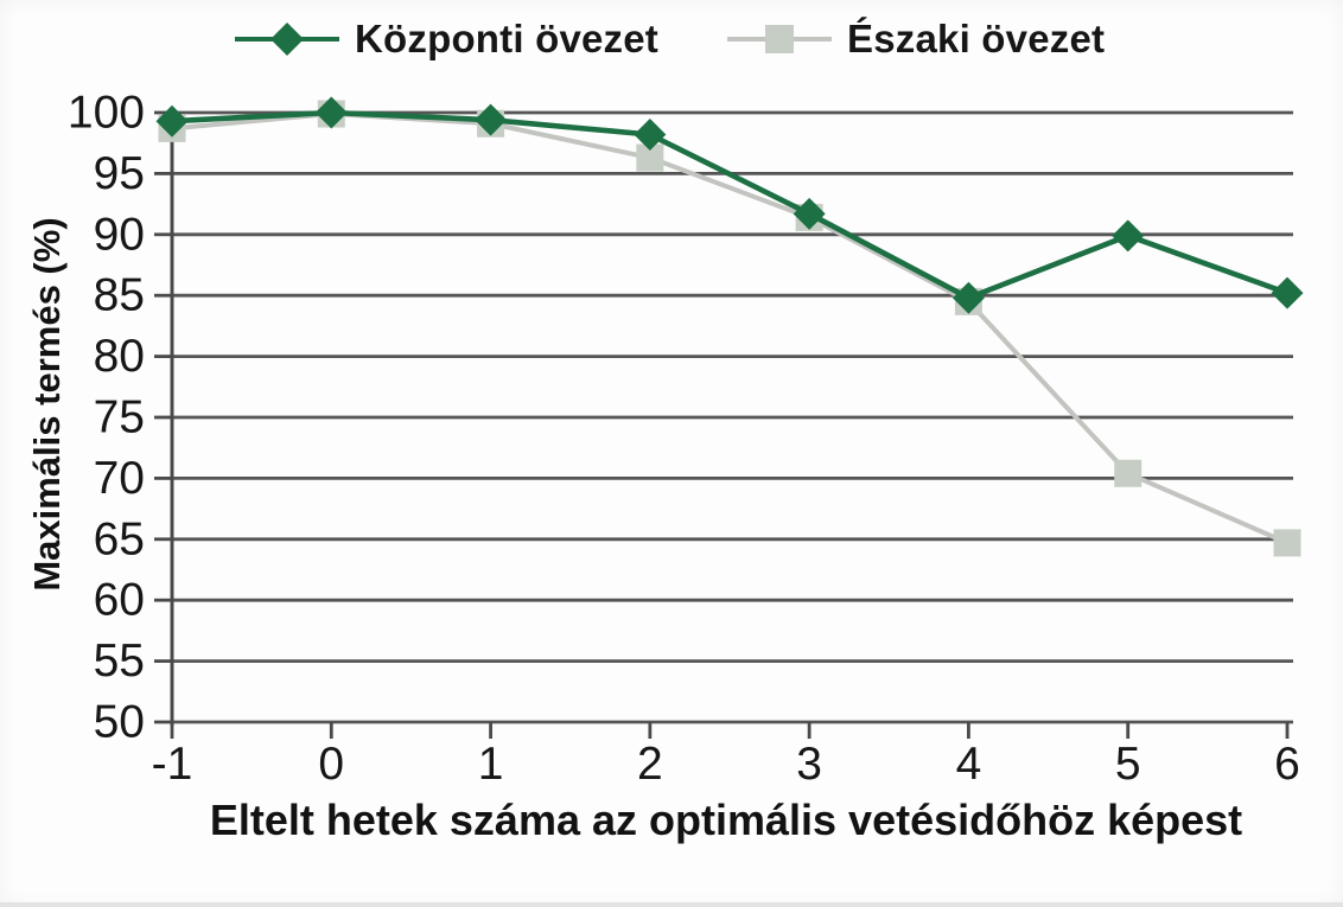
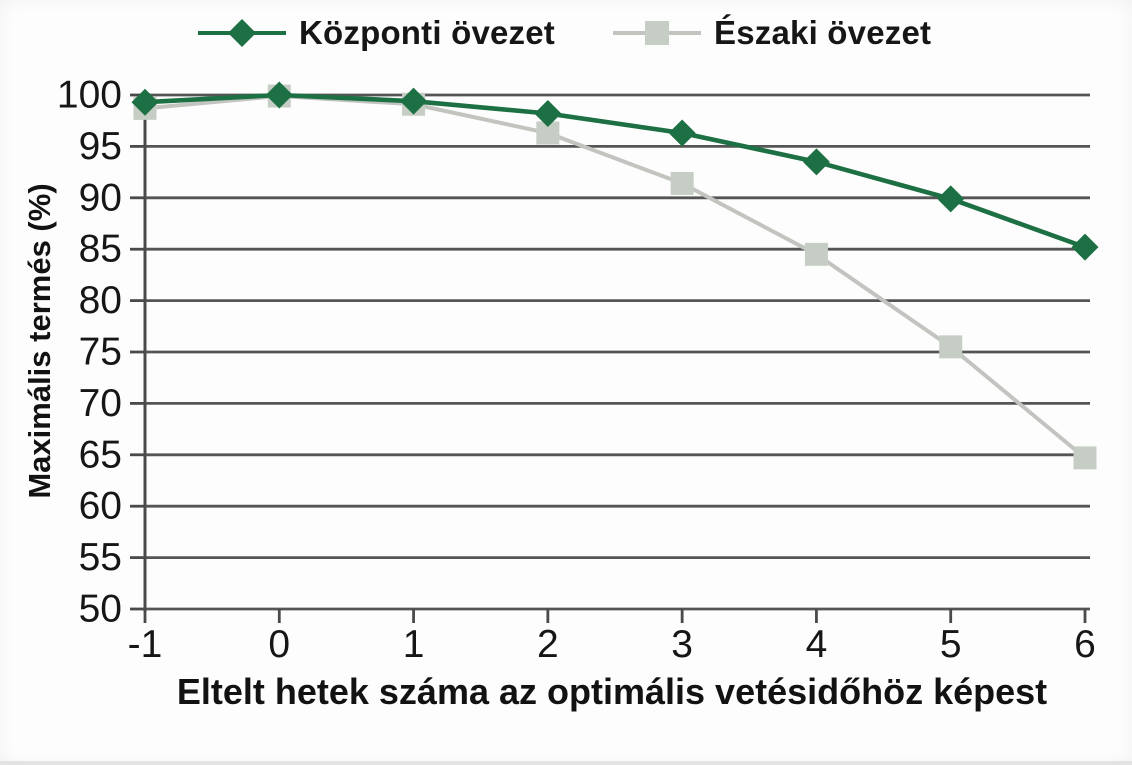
Központi övezet/3: 91.7 -> 96.3
Központi övezet/4: 84.8 -> 93.5
Északi övezet/5: 70.4 -> 75.5
